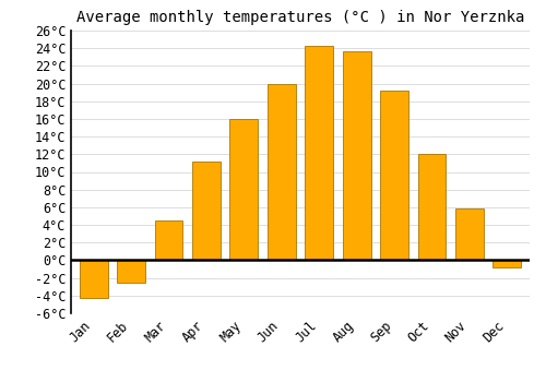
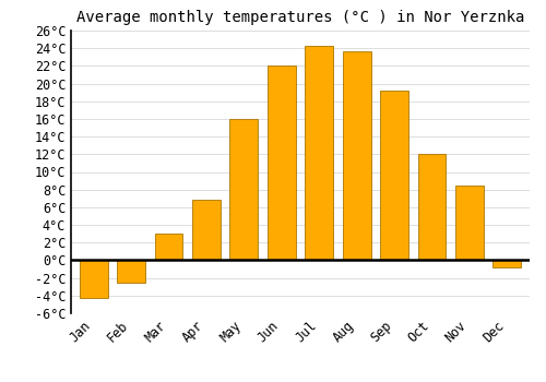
Mar: 4.5°C -> 3.0°C
Apr: 11.2°C -> 6.8°C
Jun: 20.0°C -> 22.0°C
Nov: 5.8°C -> 8.4°C
